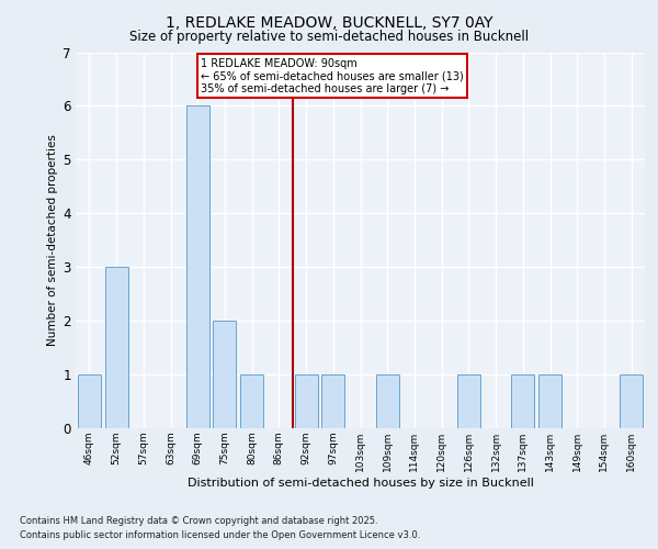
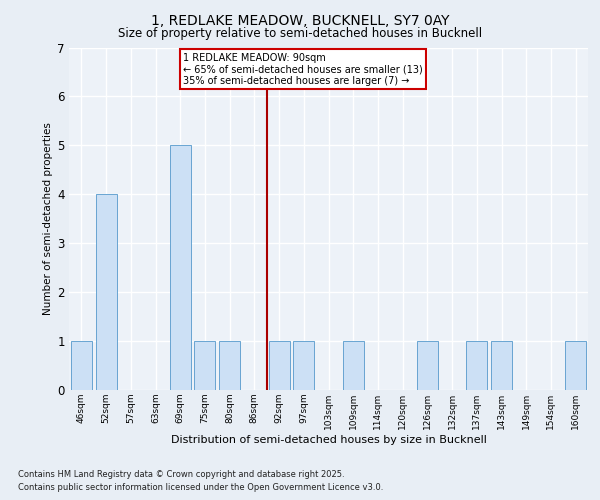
52sqm: 3 -> 4
69sqm: 6 -> 5
75sqm: 2 -> 1
